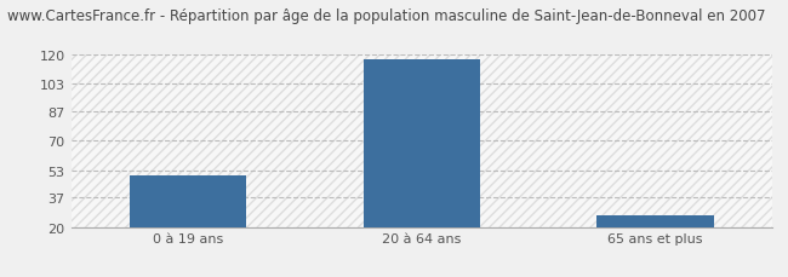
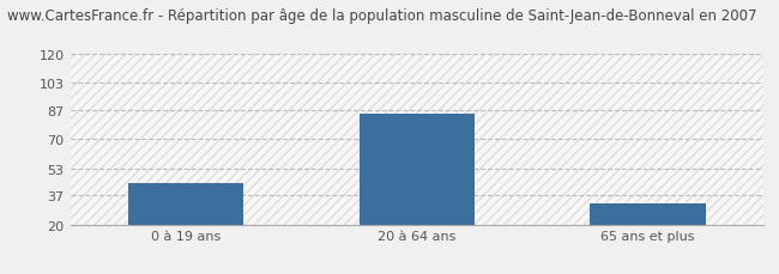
0 à 19 ans: 50 -> 44
20 à 64 ans: 117 -> 85
65 ans et plus: 27 -> 32
